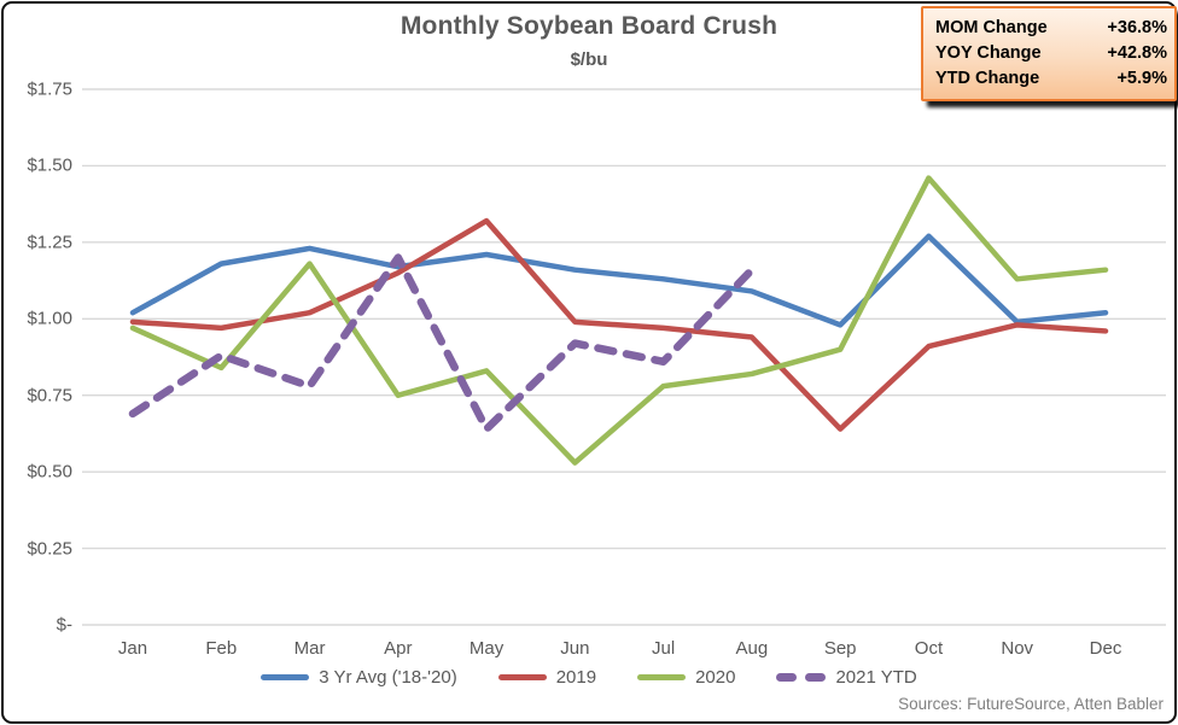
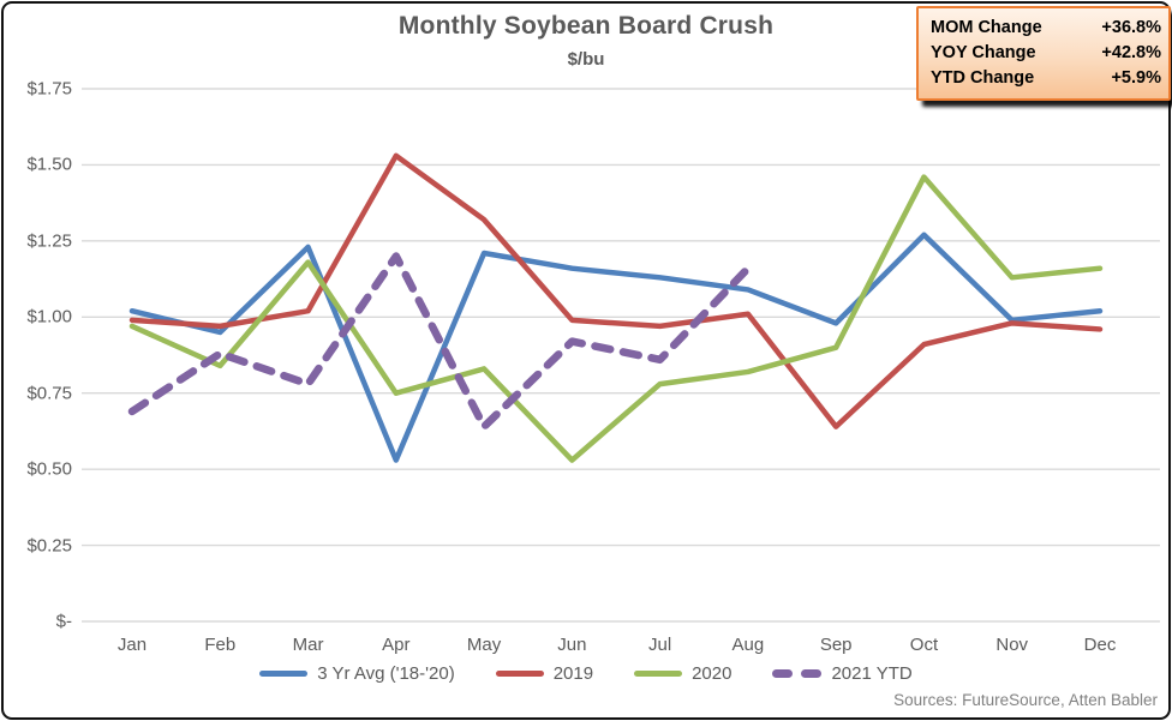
3 Yr Avg ('18-'20)/Feb: $1.18 -> $0.95
3 Yr Avg ('18-'20)/Apr: $1.17 -> $0.53
2019/Apr: $1.15 -> $1.53
2019/Aug: $0.94 -> $1.01
